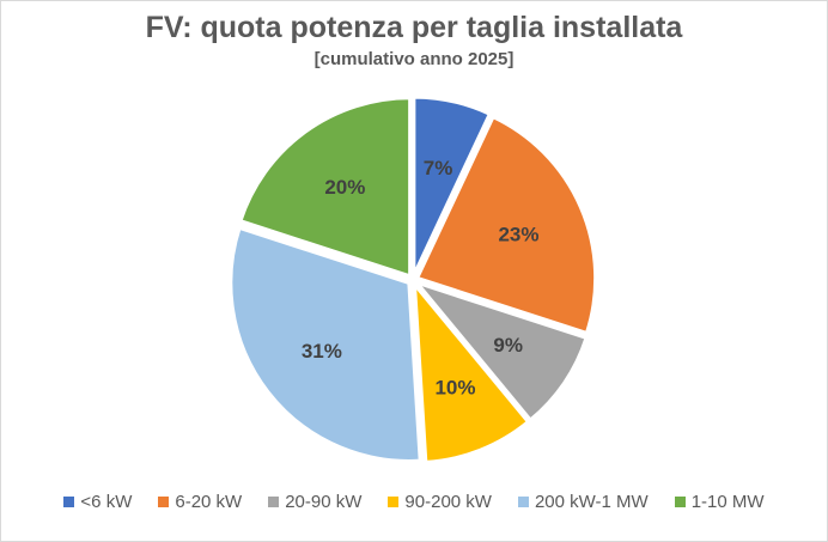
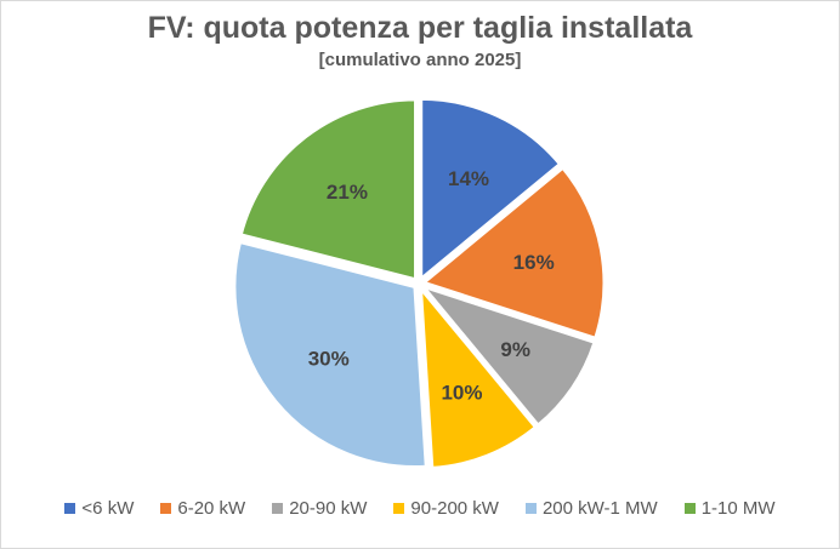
<6 kW: 7% -> 14%
6-20 kW: 23% -> 16%
200 kW-1 MW: 31% -> 30%
1-10 MW: 20% -> 21%
